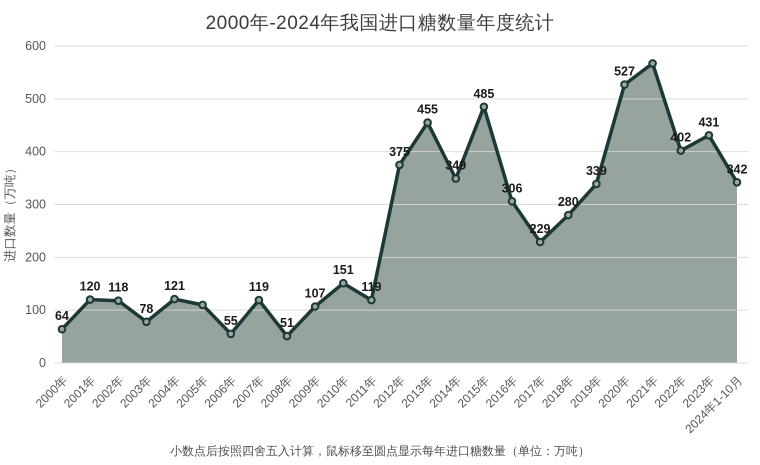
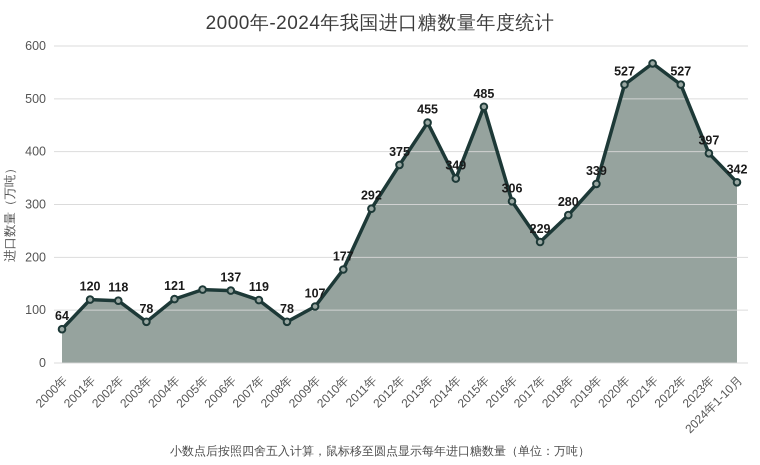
2005年: 110 -> 140
2006年: 55 -> 137
2008年: 51 -> 78
2010年: 151 -> 177
2011年: 119 -> 292
2022年: 402 -> 527
2023年: 431 -> 397
